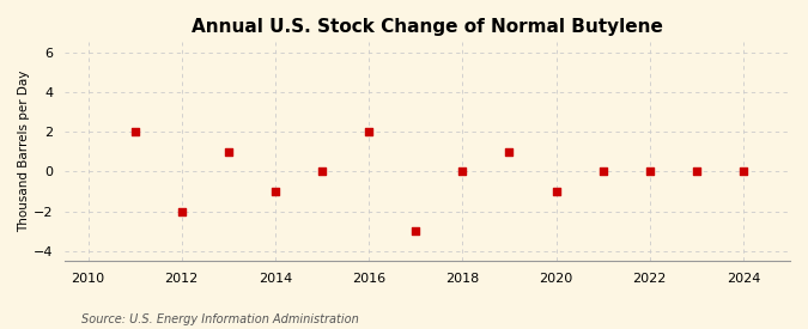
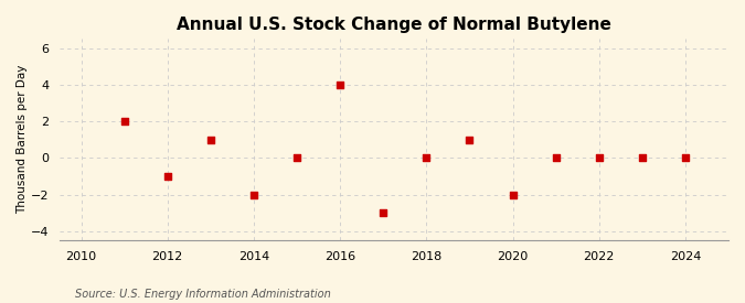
2012: -2 -> -1
2014: -1 -> -2
2016: 2 -> 4
2020: -1 -> -2
